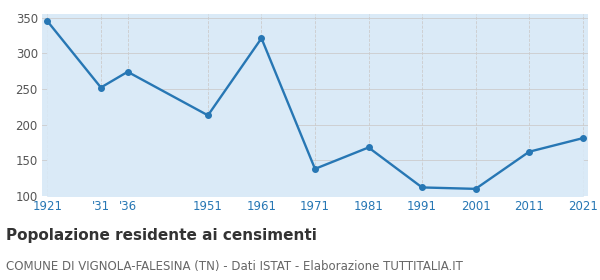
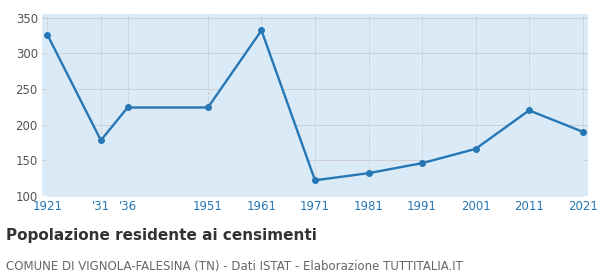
1921: 345 -> 326
'31: 252 -> 178
'36: 274 -> 224
1951: 213 -> 224
1961: 321 -> 332
1971: 138 -> 122
1981: 168 -> 132
1991: 112 -> 146
2001: 110 -> 166
2011: 162 -> 220
2021: 181 -> 190
